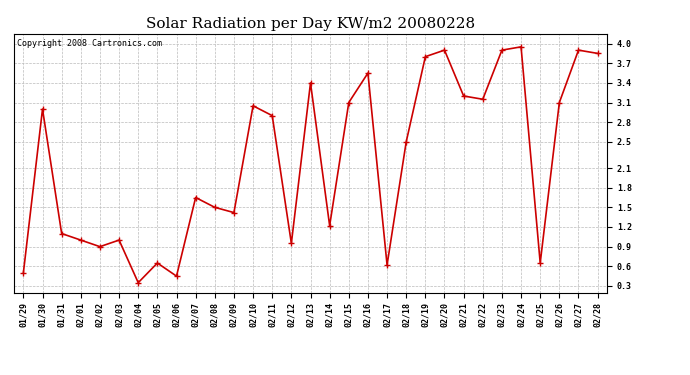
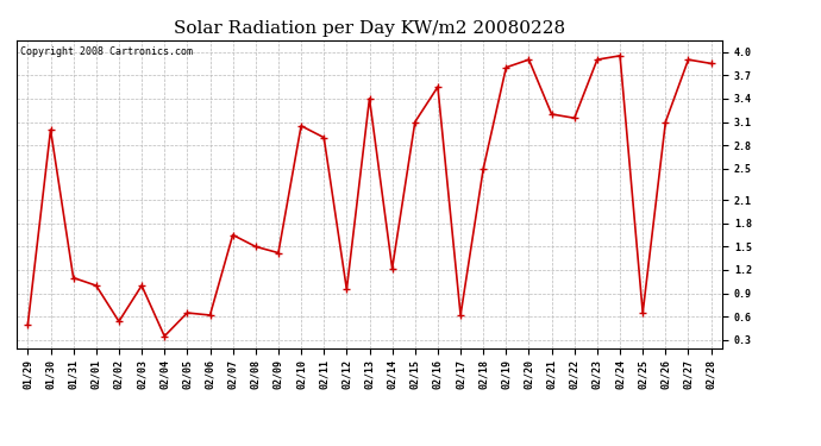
02/02: 0.90 -> 0.54
02/06: 0.45 -> 0.62
